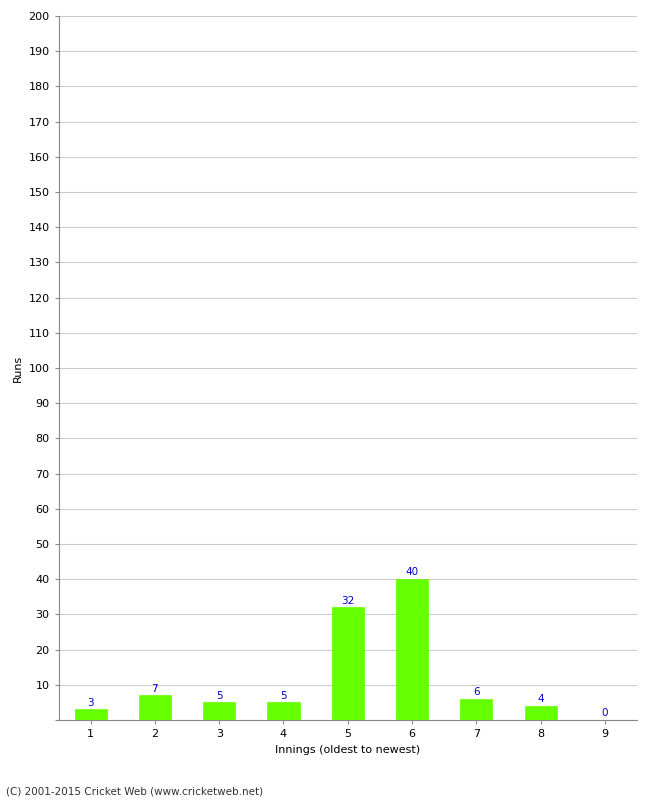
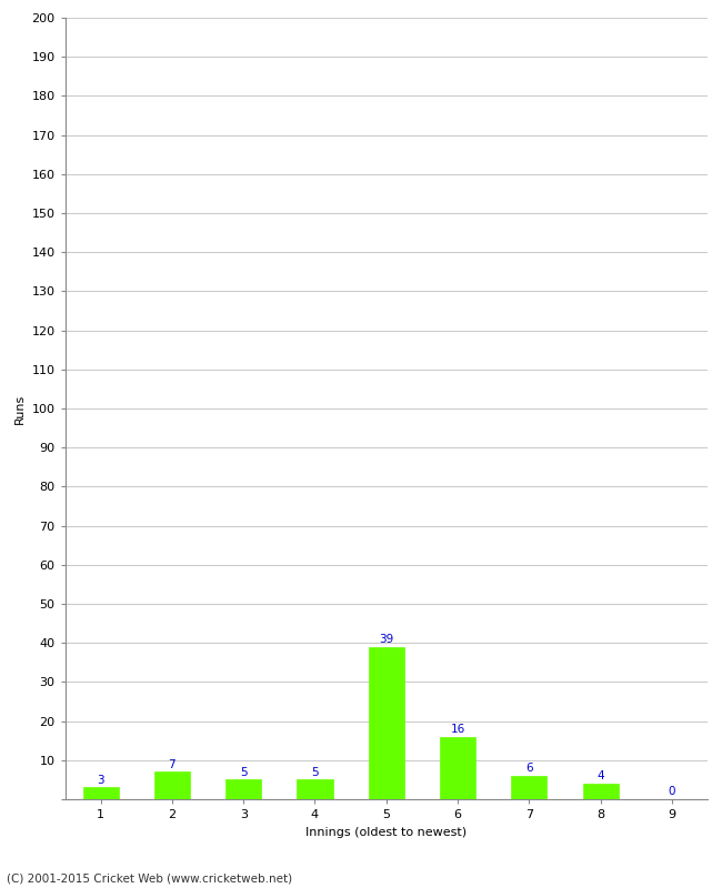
5: 32 -> 39
6: 40 -> 16
